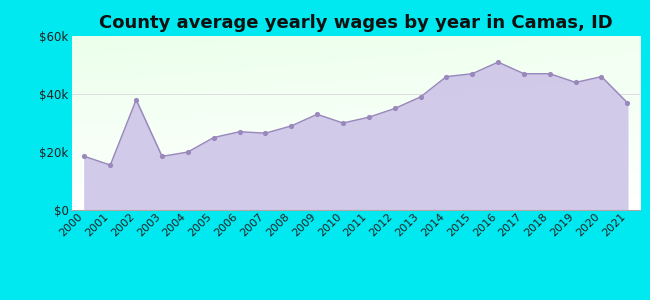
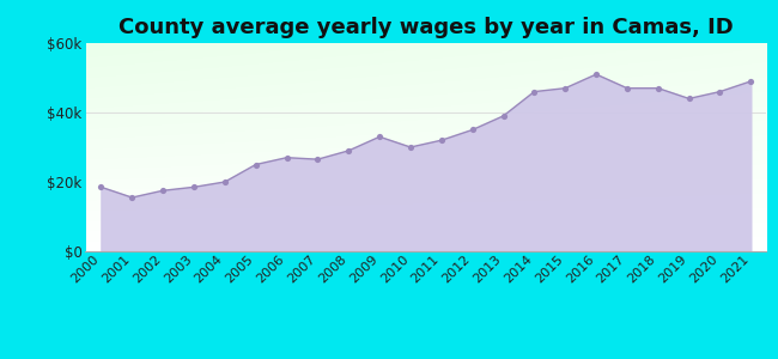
2002: $38.0k -> $17.5k
2021: $37.0k -> $49.0k
